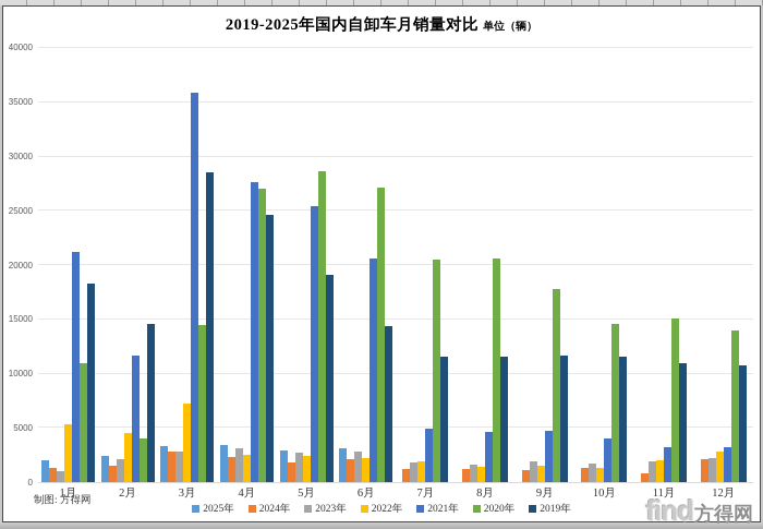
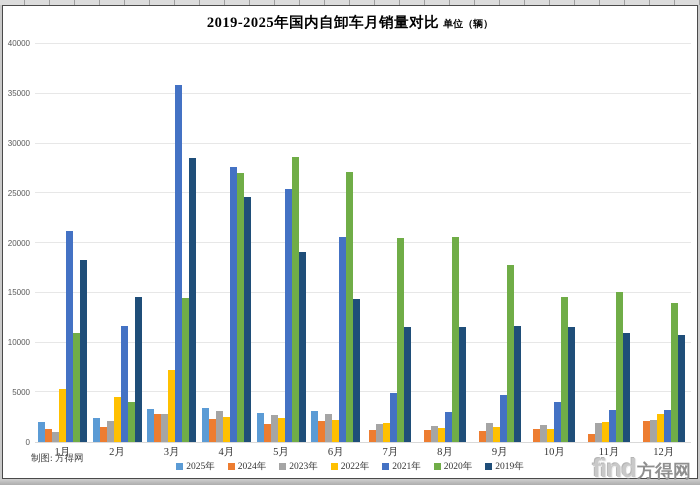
2021年/8月: 5000 -> 3000
